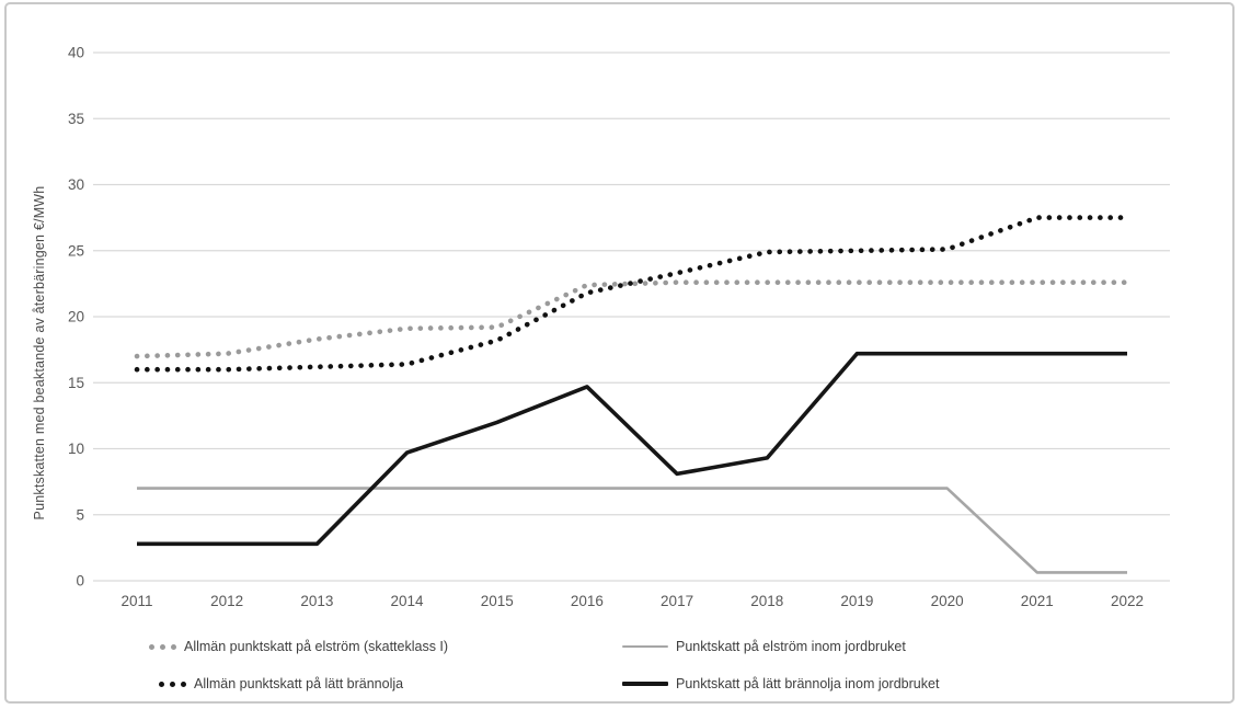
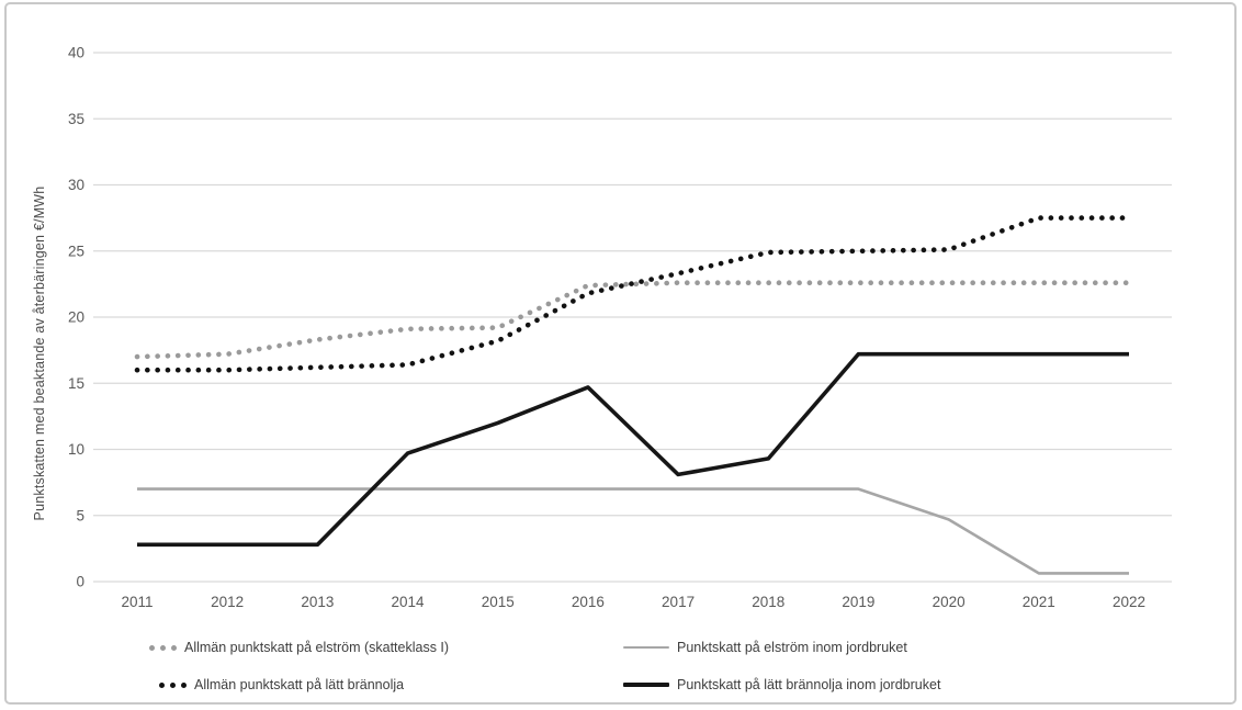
Punktskatt på elström inom jordbruket/2020: 7.0 -> 4.7
